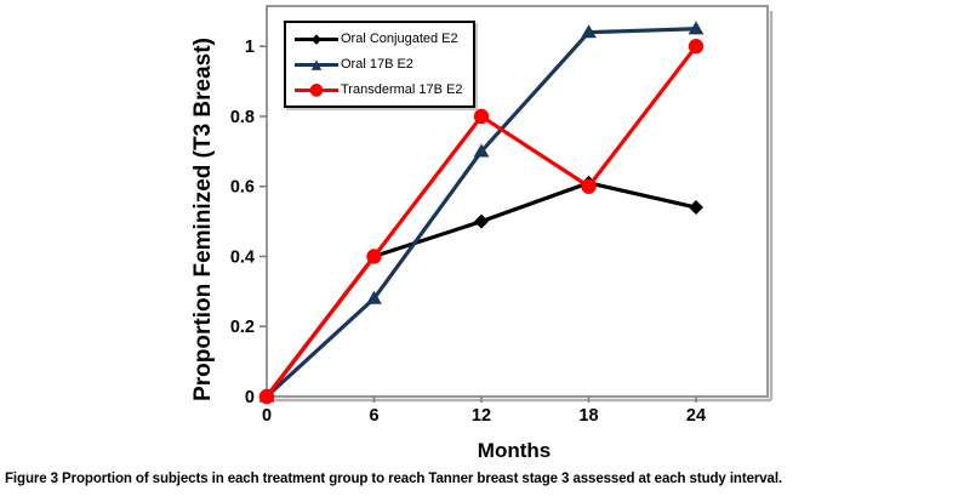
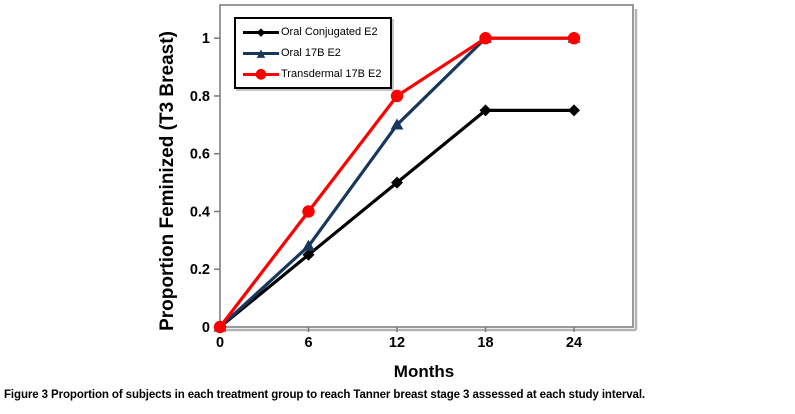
Oral Conjugated E2/6: 0.40 -> 0.25
Oral Conjugated E2/18: 0.61 -> 0.75
Oral 17B E2/18: 1.04 -> 1.00
Transdermal 17B E2/18: 0.6 -> 1.0
Oral Conjugated E2/24: 0.54 -> 0.75
Oral 17B E2/24: 1.05 -> 1.00
